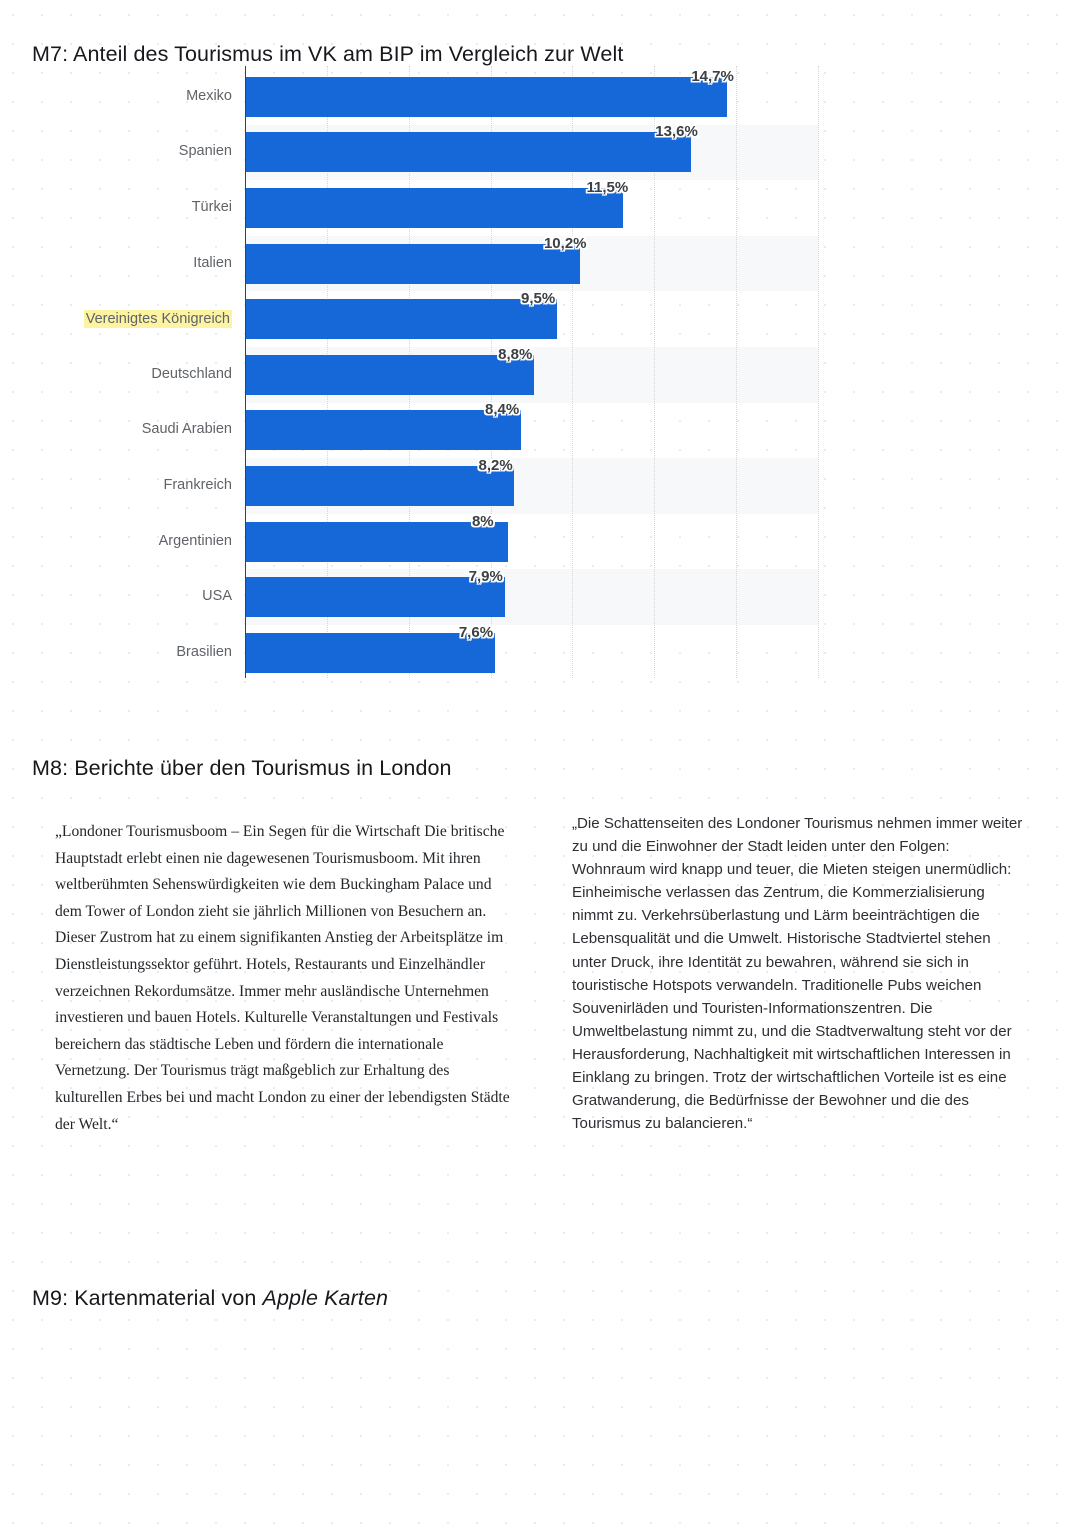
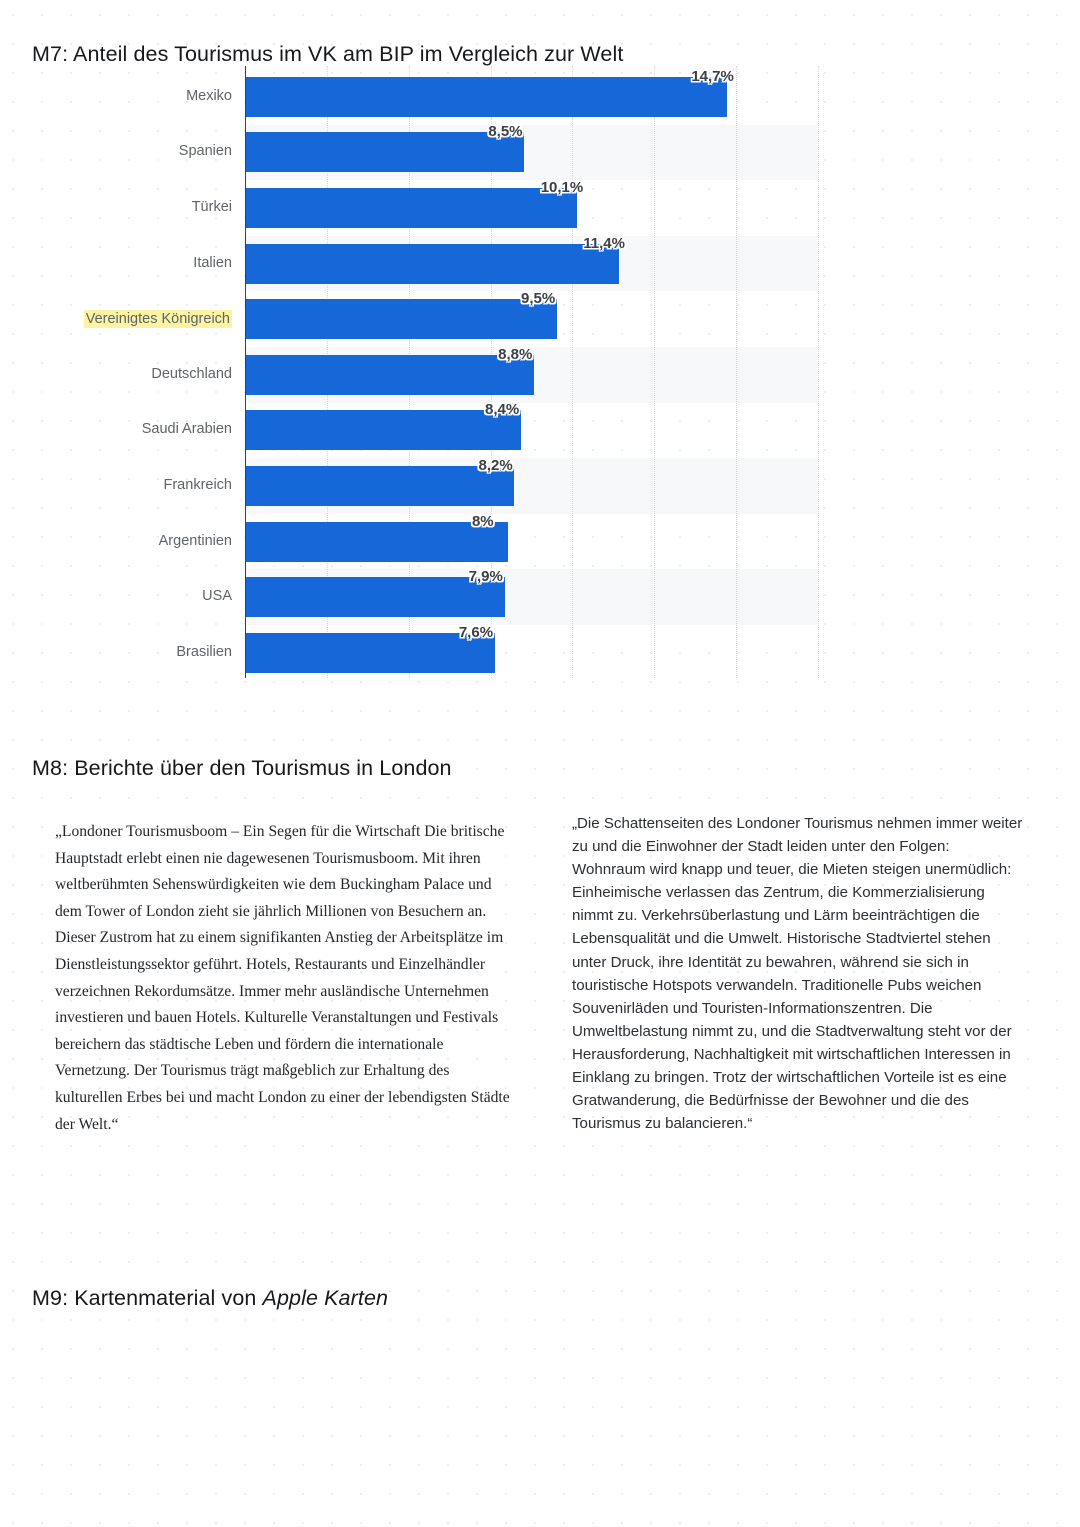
Spanien: 13,6% -> 8,5%
Türkei: 11,5% -> 10,1%
Italien: 10,2% -> 11,4%
